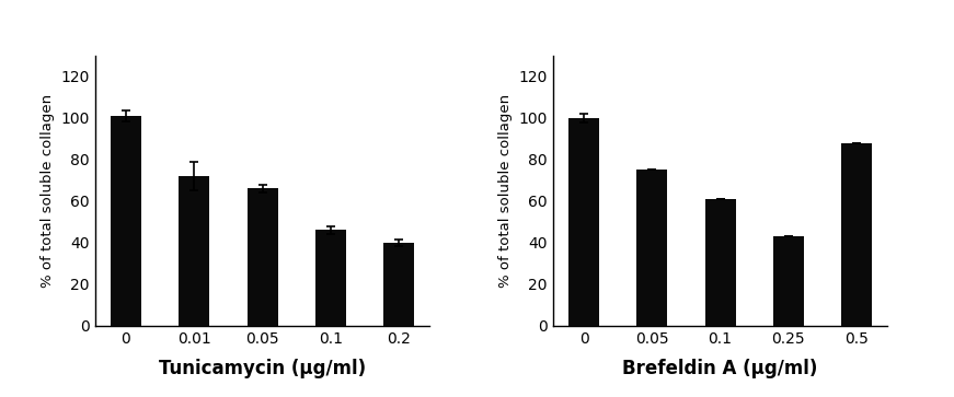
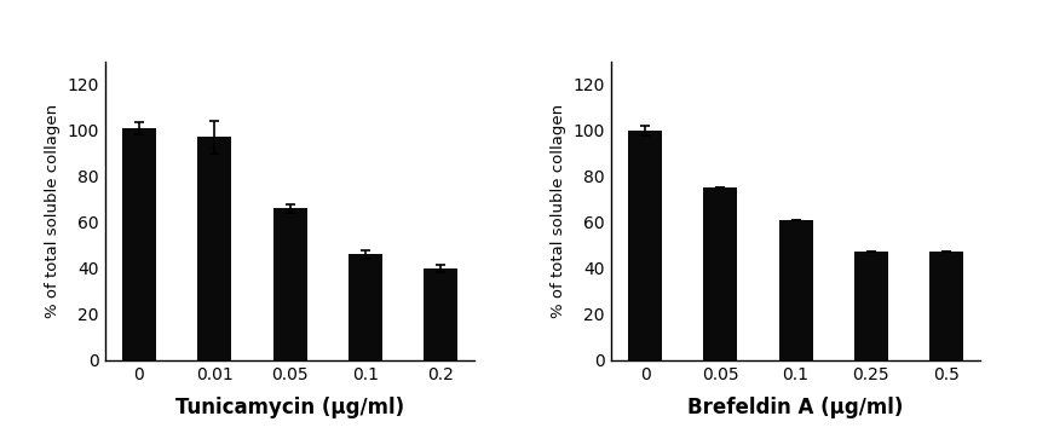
0.01: 72 -> 97
0.25: 43 -> 47
0.5: 88 -> 47
